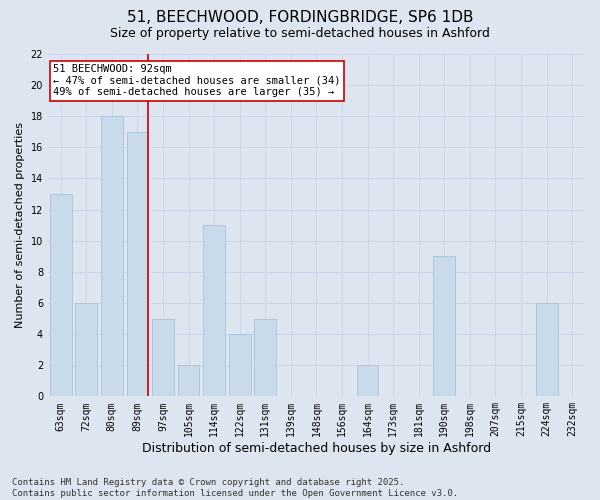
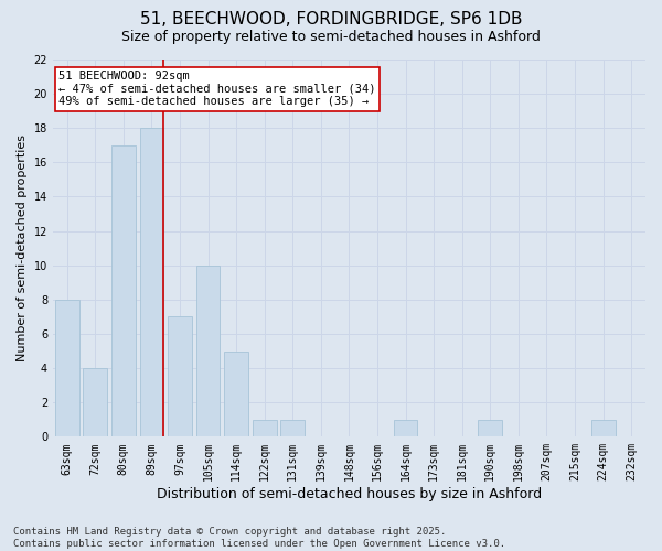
63sqm: 13 -> 8
72sqm: 6 -> 4
80sqm: 18 -> 17
89sqm: 17 -> 18
97sqm: 5 -> 7
105sqm: 2 -> 10
114sqm: 11 -> 5
122sqm: 4 -> 1
131sqm: 5 -> 1
164sqm: 2 -> 1
190sqm: 9 -> 1
224sqm: 6 -> 1
